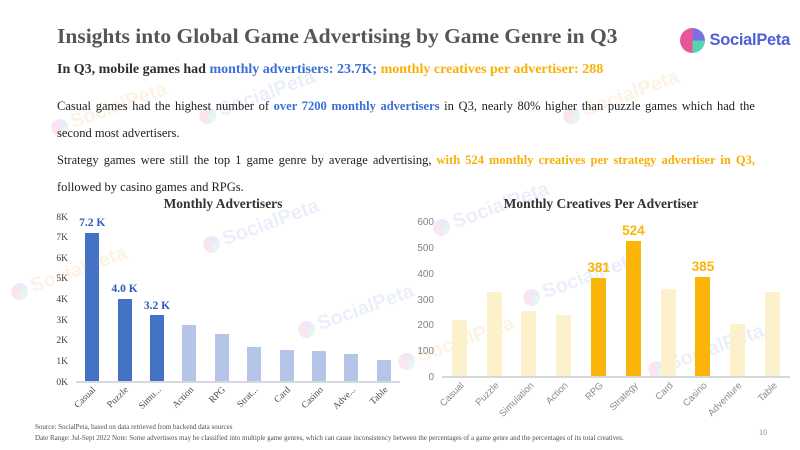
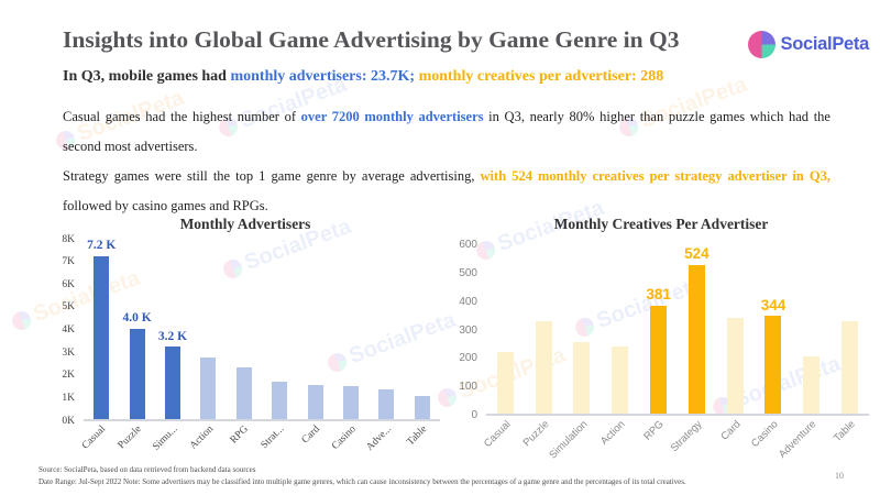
Monthly Creatives Per Advertiser/Casino: 385 -> 344
